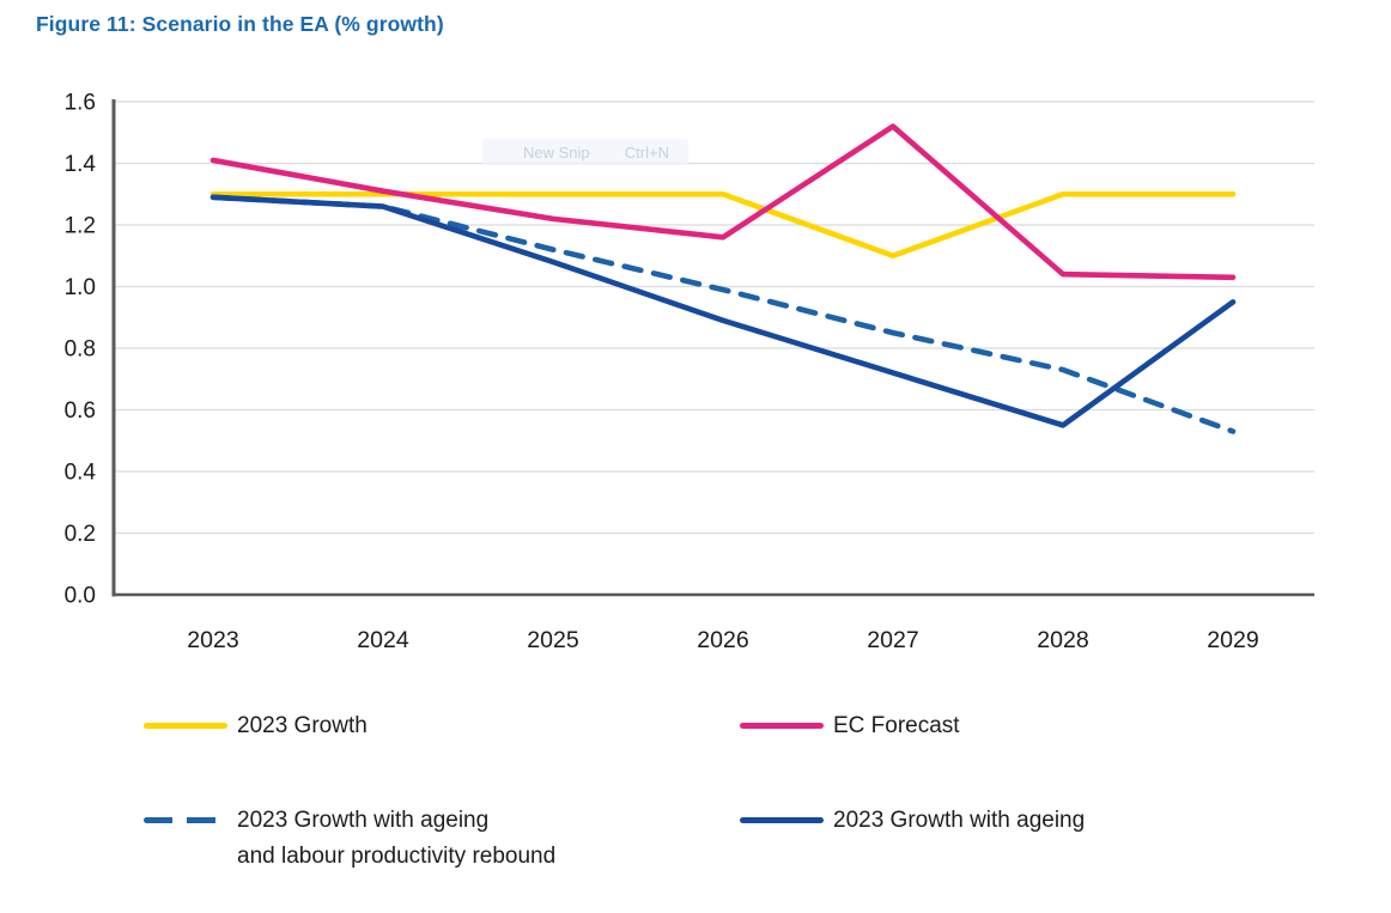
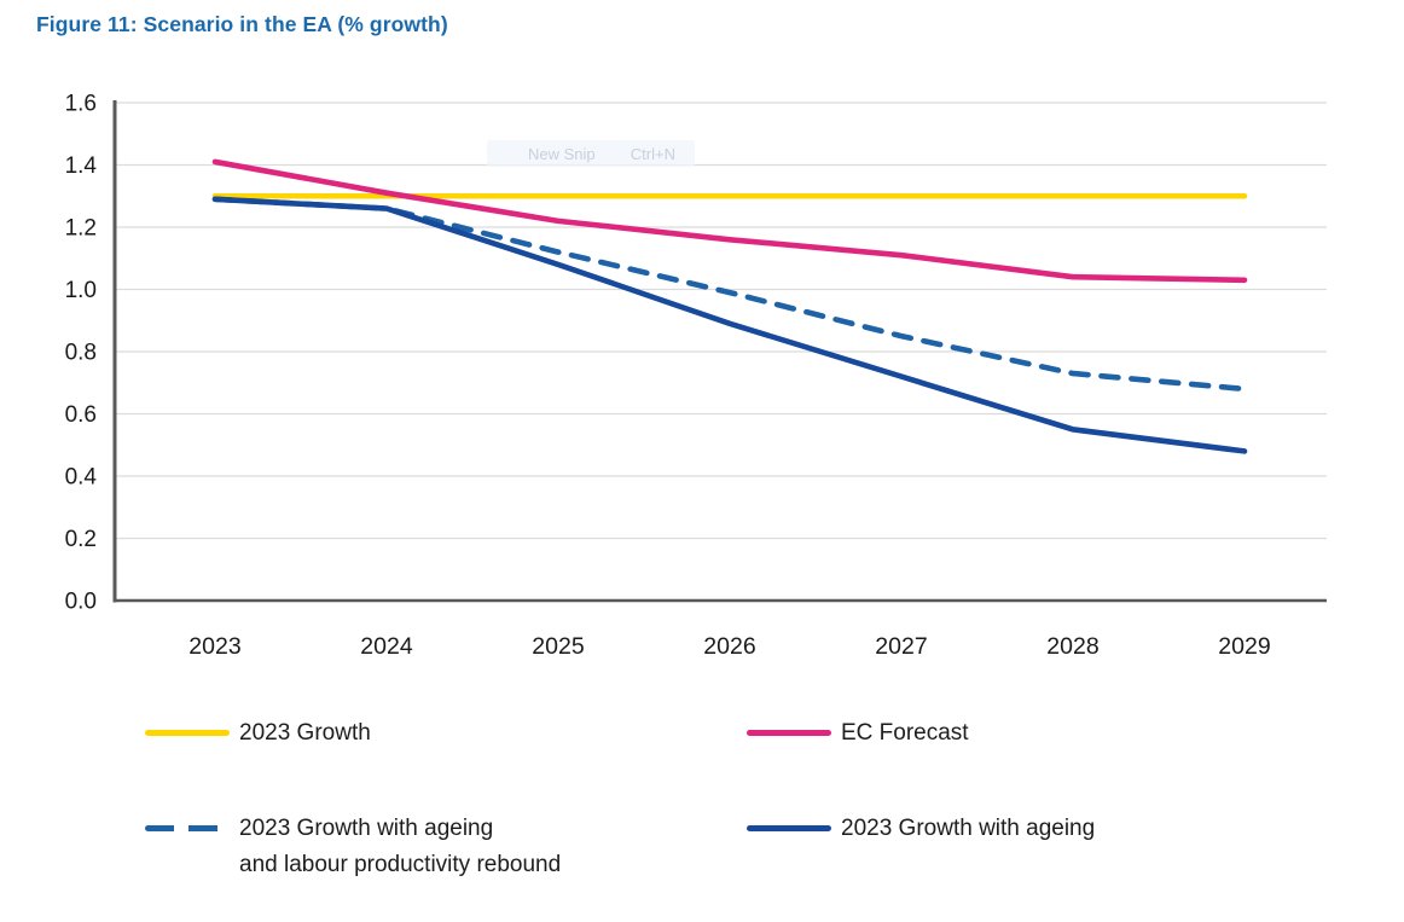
2023 Growth/2027: 1.1 -> 1.3
EC Forecast/2027: 1.52 -> 1.11
2023 Growth with ageing and labour productivity rebound/2029: 0.53 -> 0.68
2023 Growth with ageing/2029: 0.95 -> 0.48
